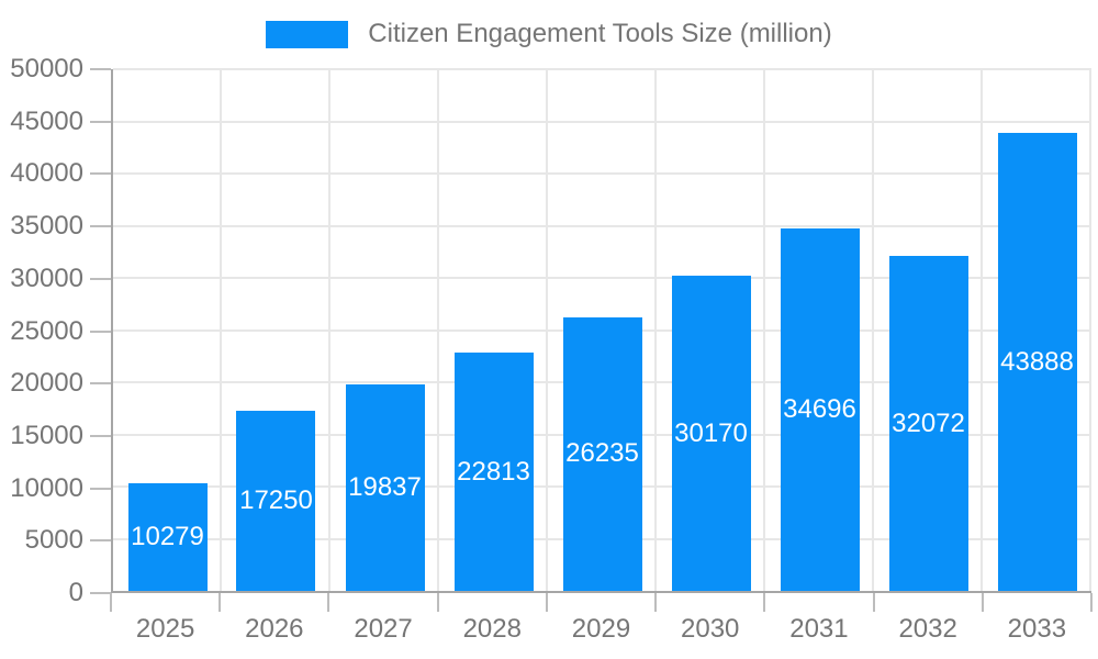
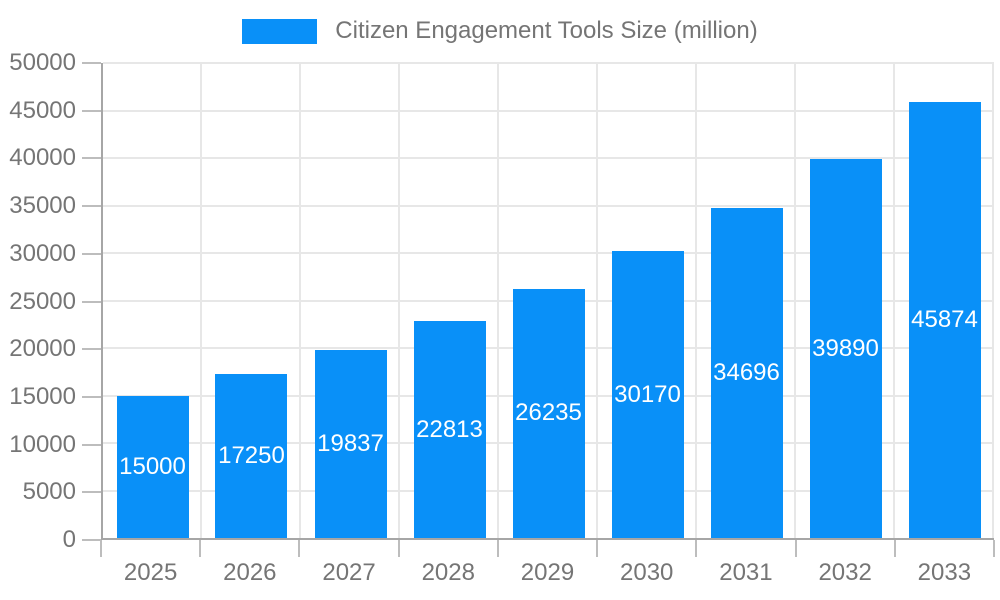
2025: 10279 -> 15000
2032: 32072 -> 39890
2033: 43888 -> 45874
